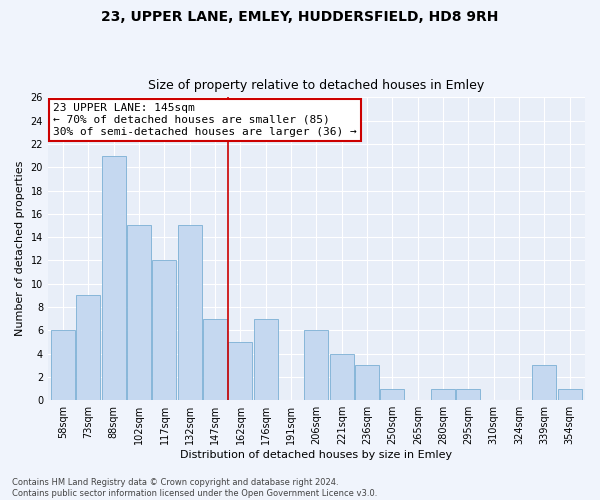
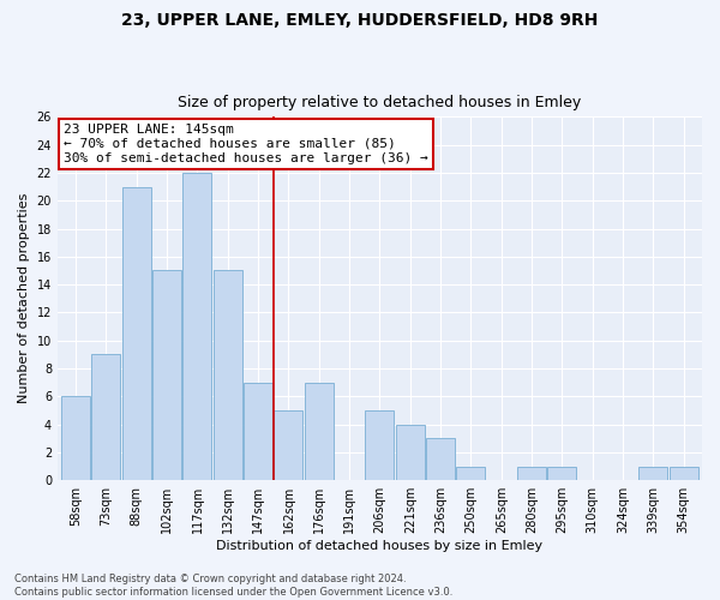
117sqm: 12 -> 22
206sqm: 6 -> 5
339sqm: 3 -> 1
